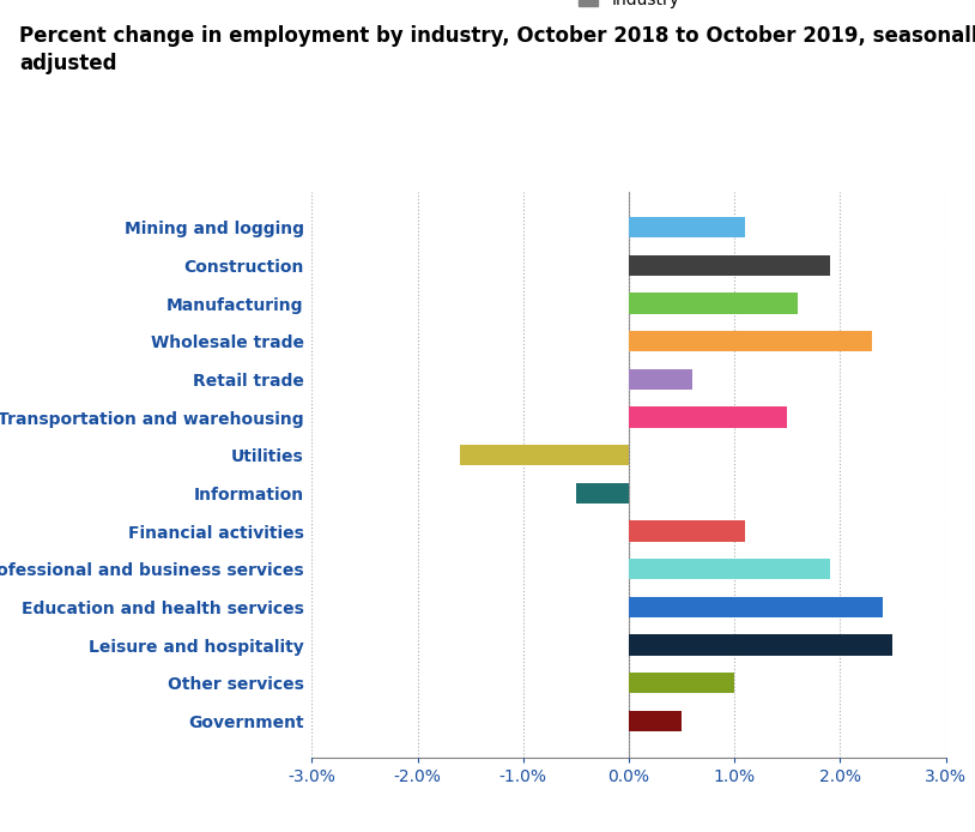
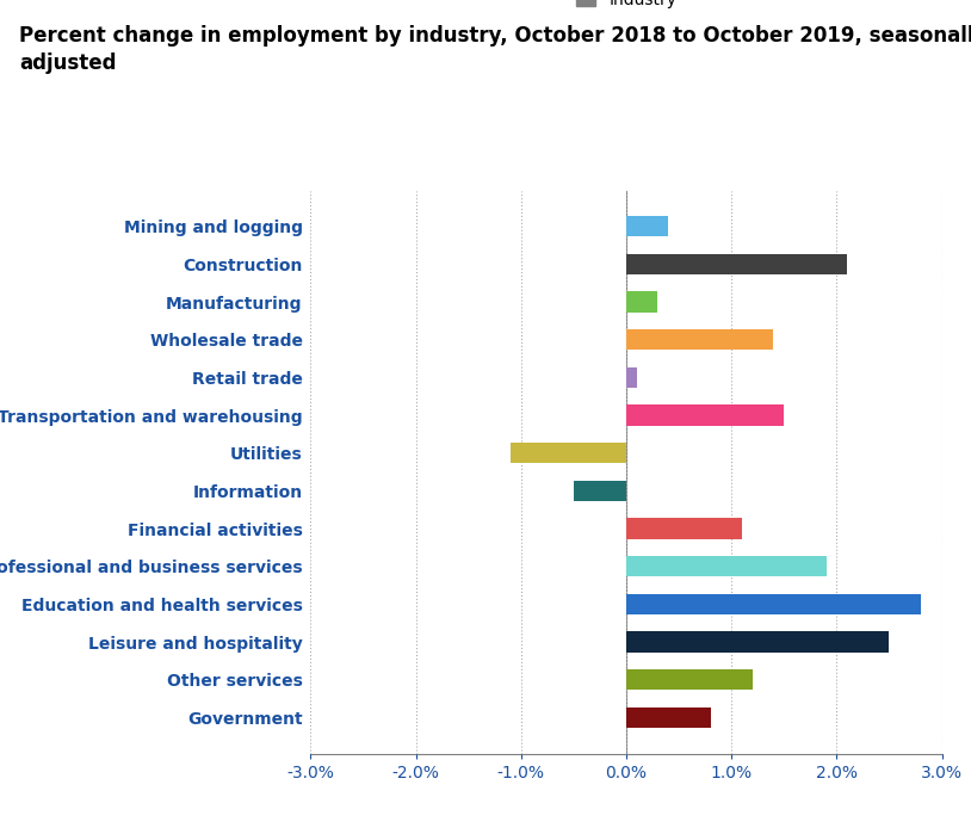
Mining and logging: 1.1% -> 0.4%
Construction: 1.9% -> 2.1%
Manufacturing: 1.6% -> 0.3%
Wholesale trade: 2.3% -> 1.4%
Retail trade: 0.6% -> 0.1%
Utilities: -1.6% -> -1.1%
Education and health services: 2.4% -> 2.8%
Other services: 1.0% -> 1.2%
Government: 0.5% -> 0.8%
